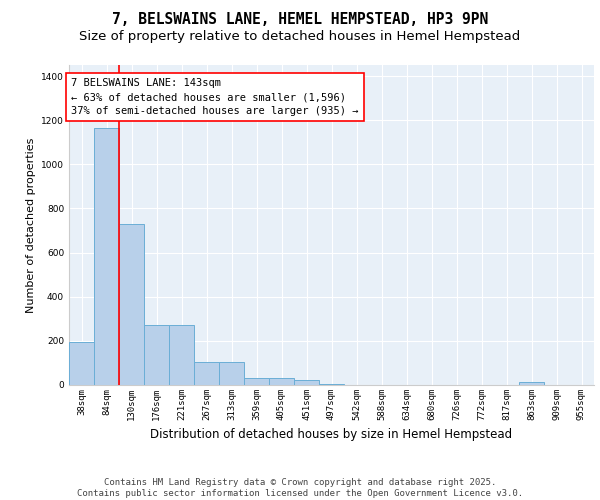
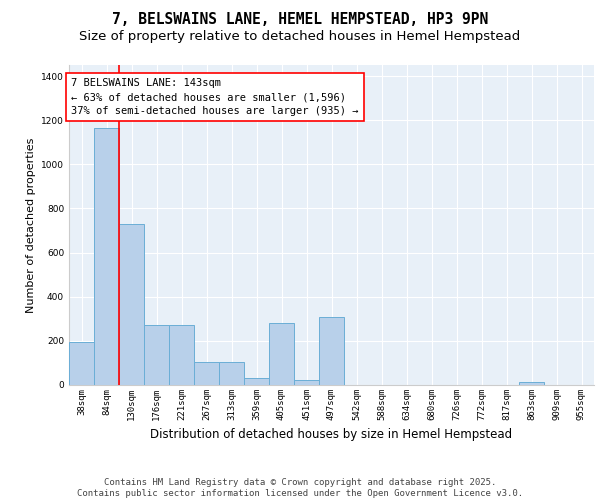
405sqm: 30 -> 280
497sqm: 5 -> 310
